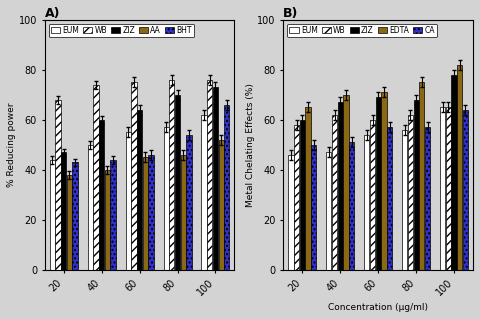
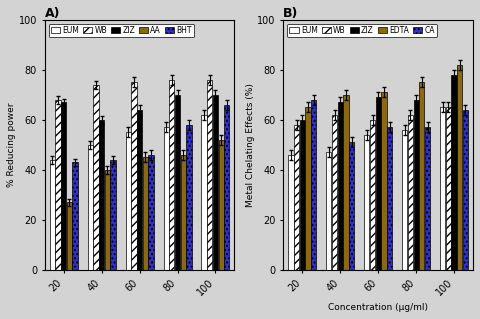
A)/ZIZ/20: 47 -> 67
A)/AA/20: 38 -> 27
A)/BHT/80: 54 -> 58
A)/ZIZ/100: 73 -> 70
B)/CA/20: 50 -> 68
